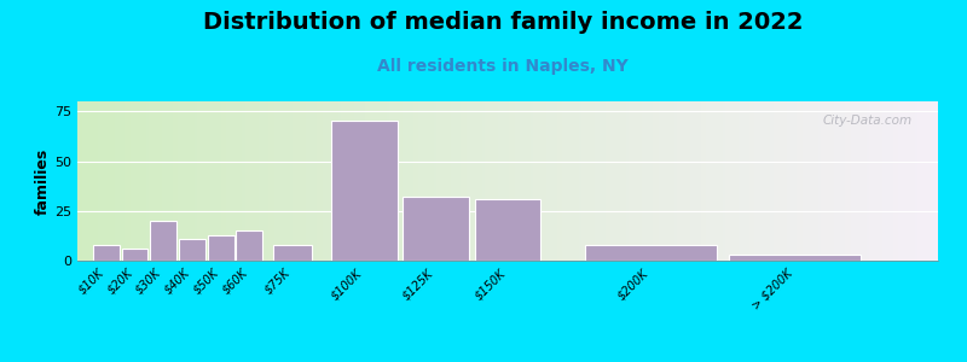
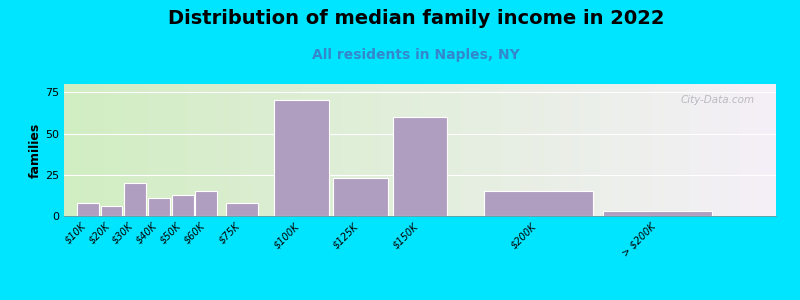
$125K: 32 -> 23
$150K: 31 -> 60
$200K: 8 -> 15
